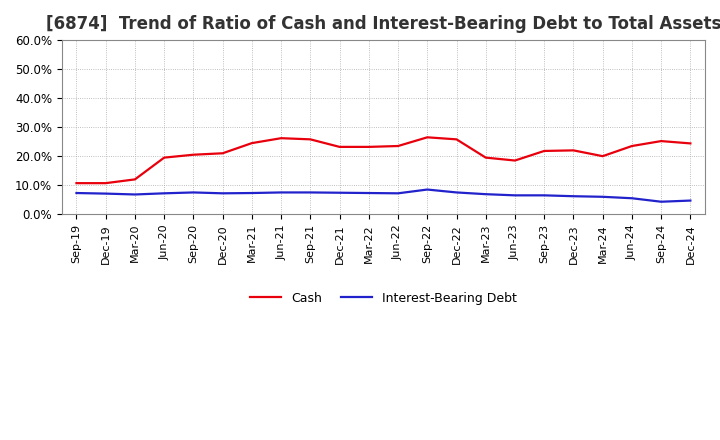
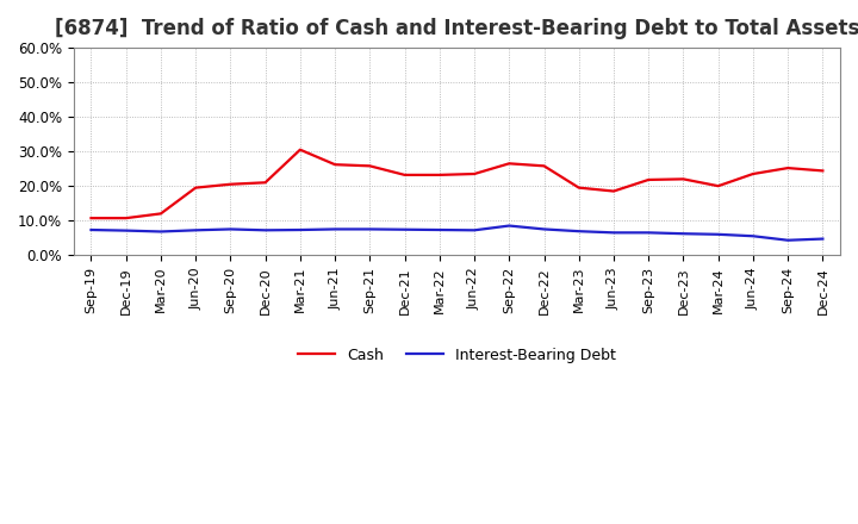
Cash/Mar-21: 24.5% -> 30.5%
